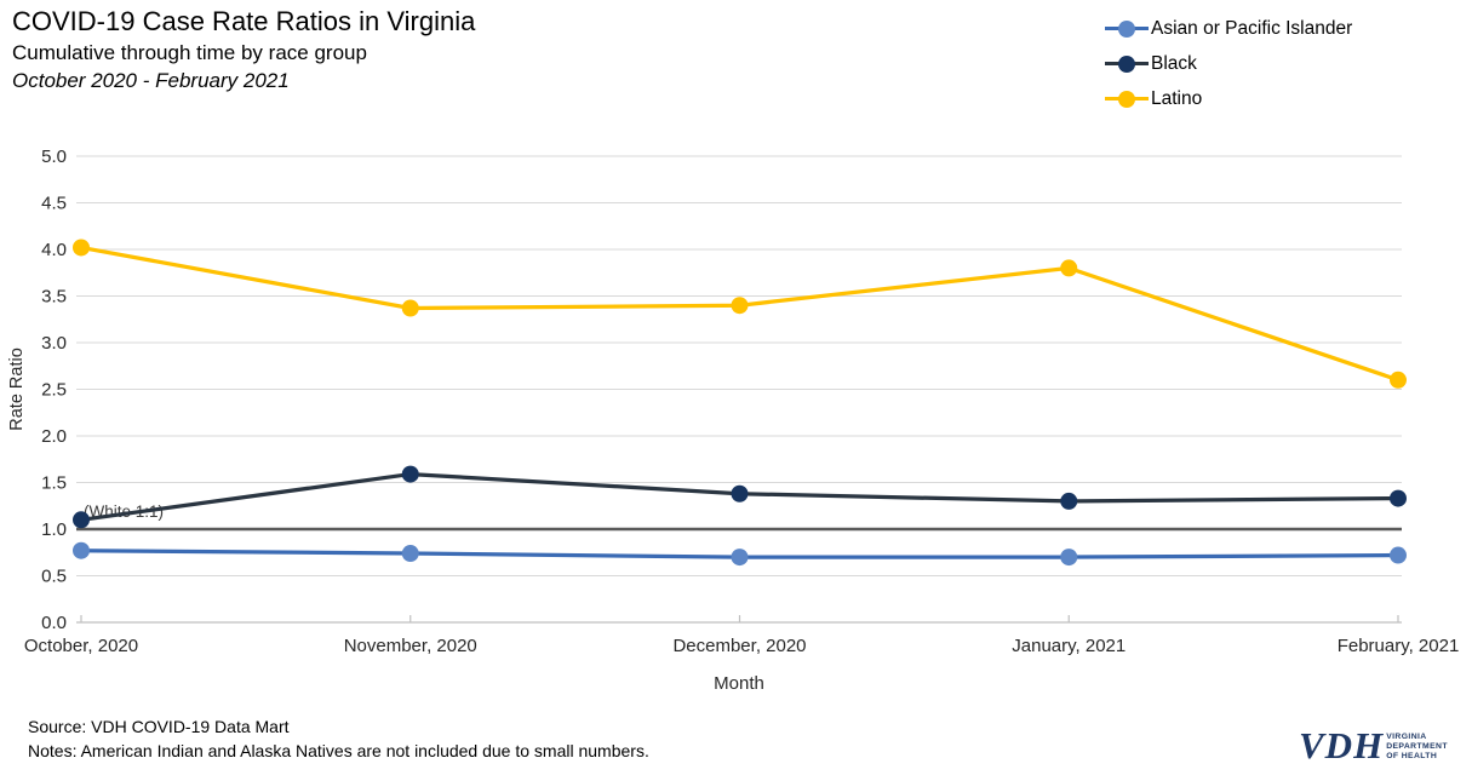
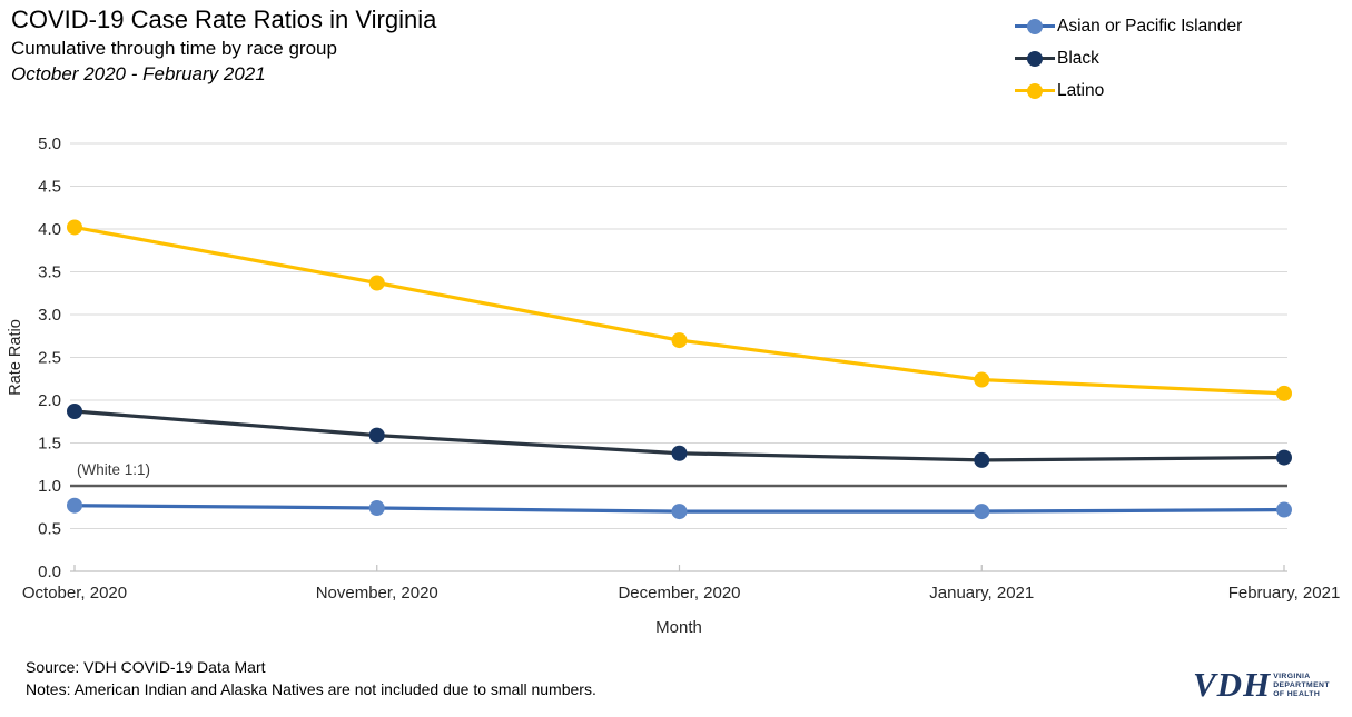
Black/October, 2020: 1.1 -> 1.9
Latino/December, 2020: 3.4 -> 2.7
Latino/January, 2021: 3.8 -> 2.2
Latino/February, 2021: 2.6 -> 2.1
